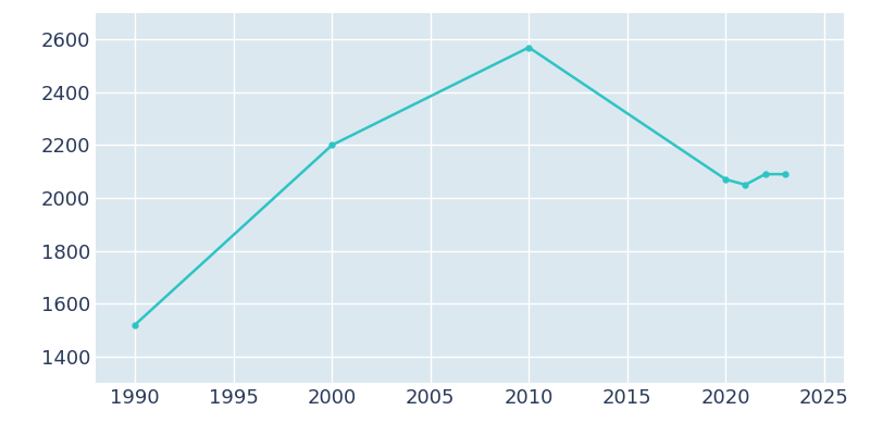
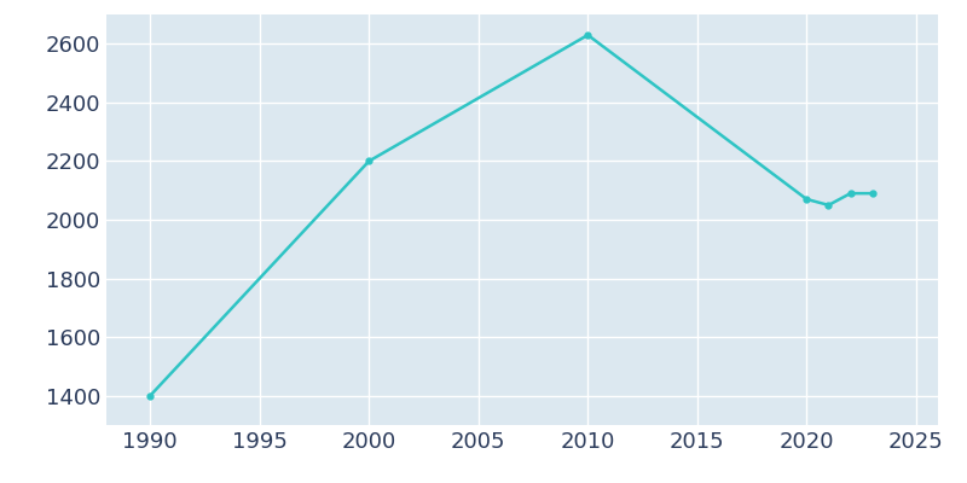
1990: 1520 -> 1400
2010: 2570 -> 2630
